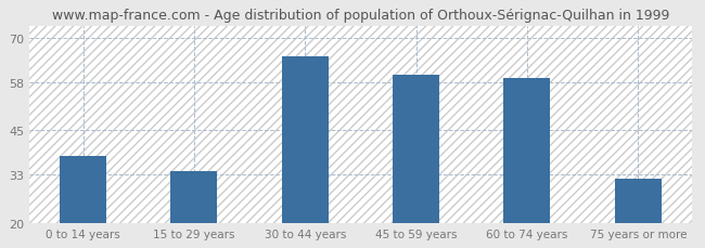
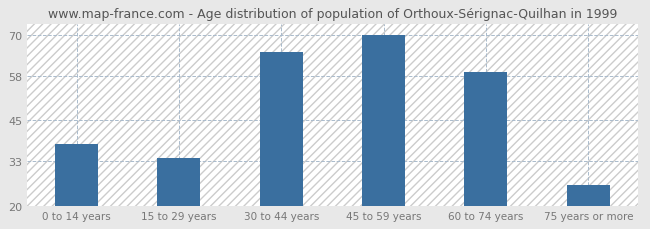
45 to 59 years: 60 -> 70
75 years or more: 32 -> 26
